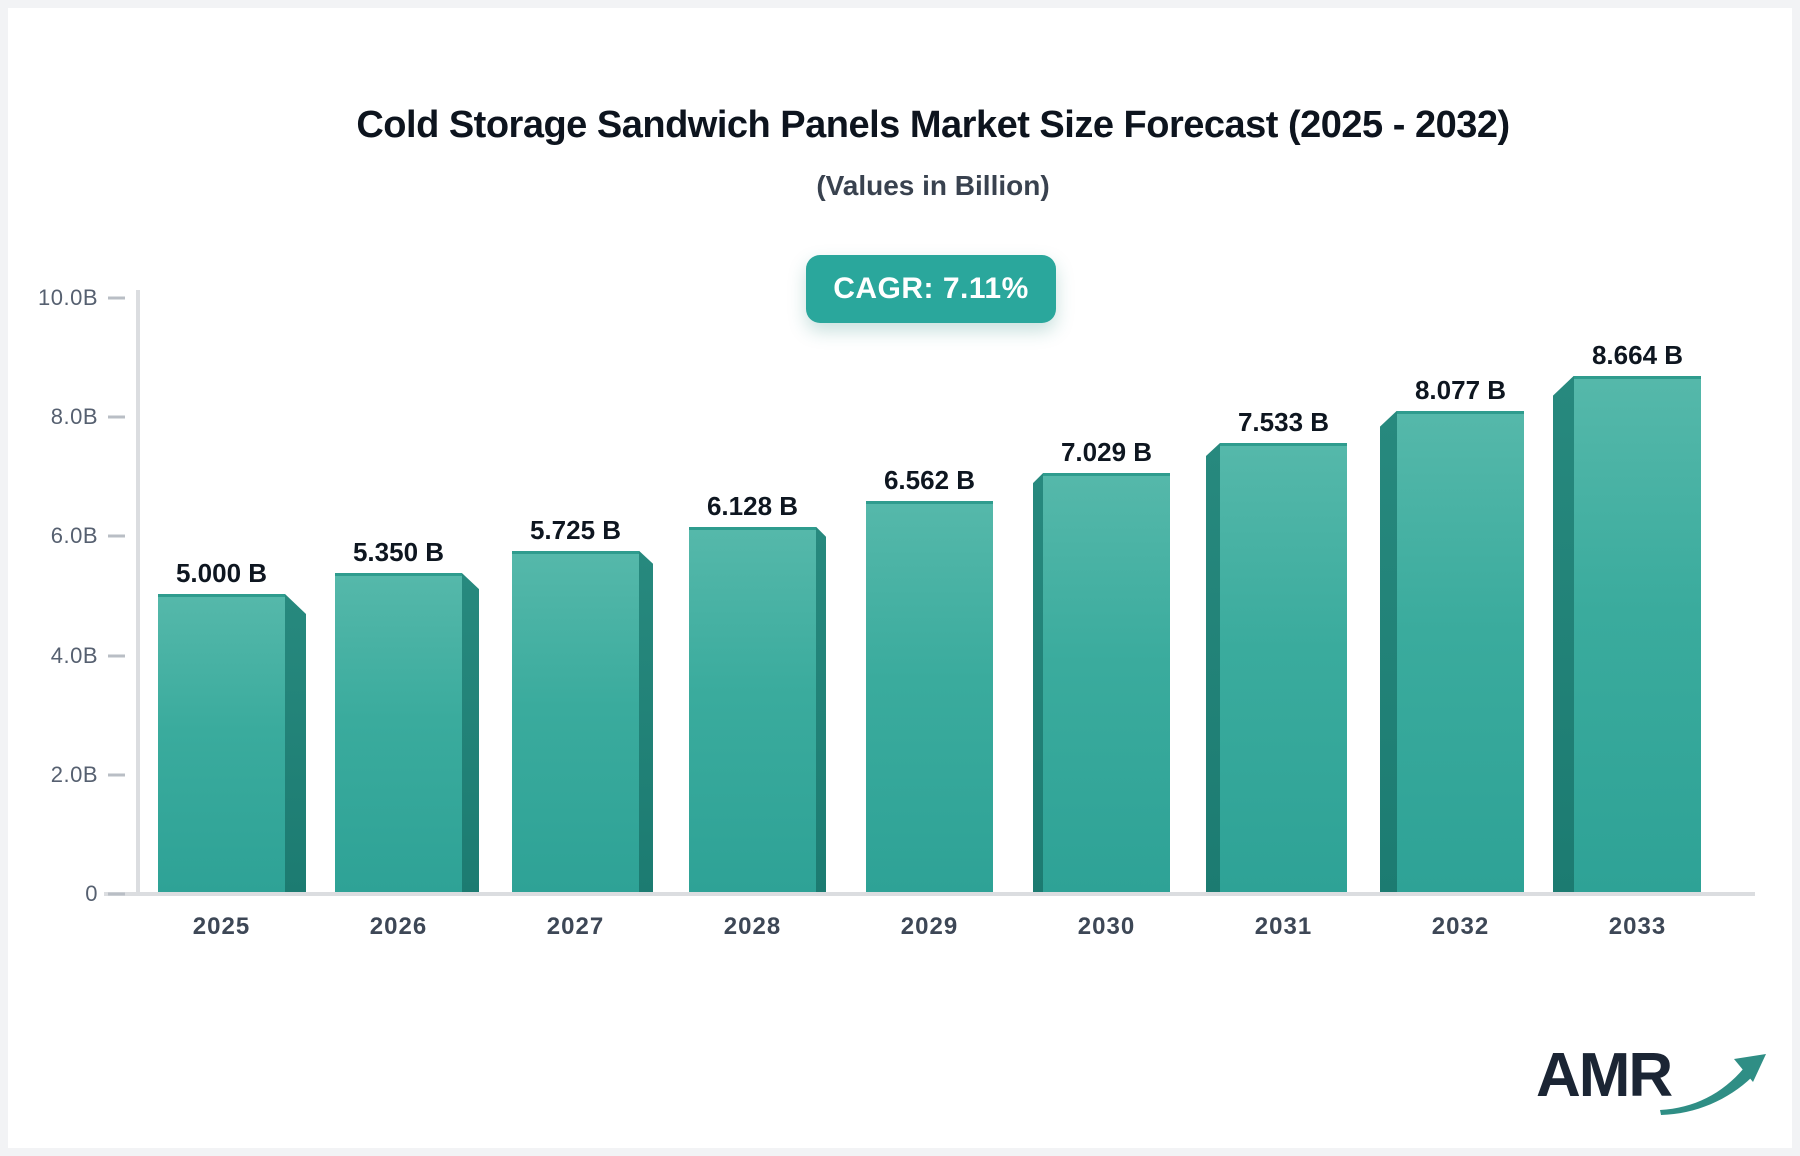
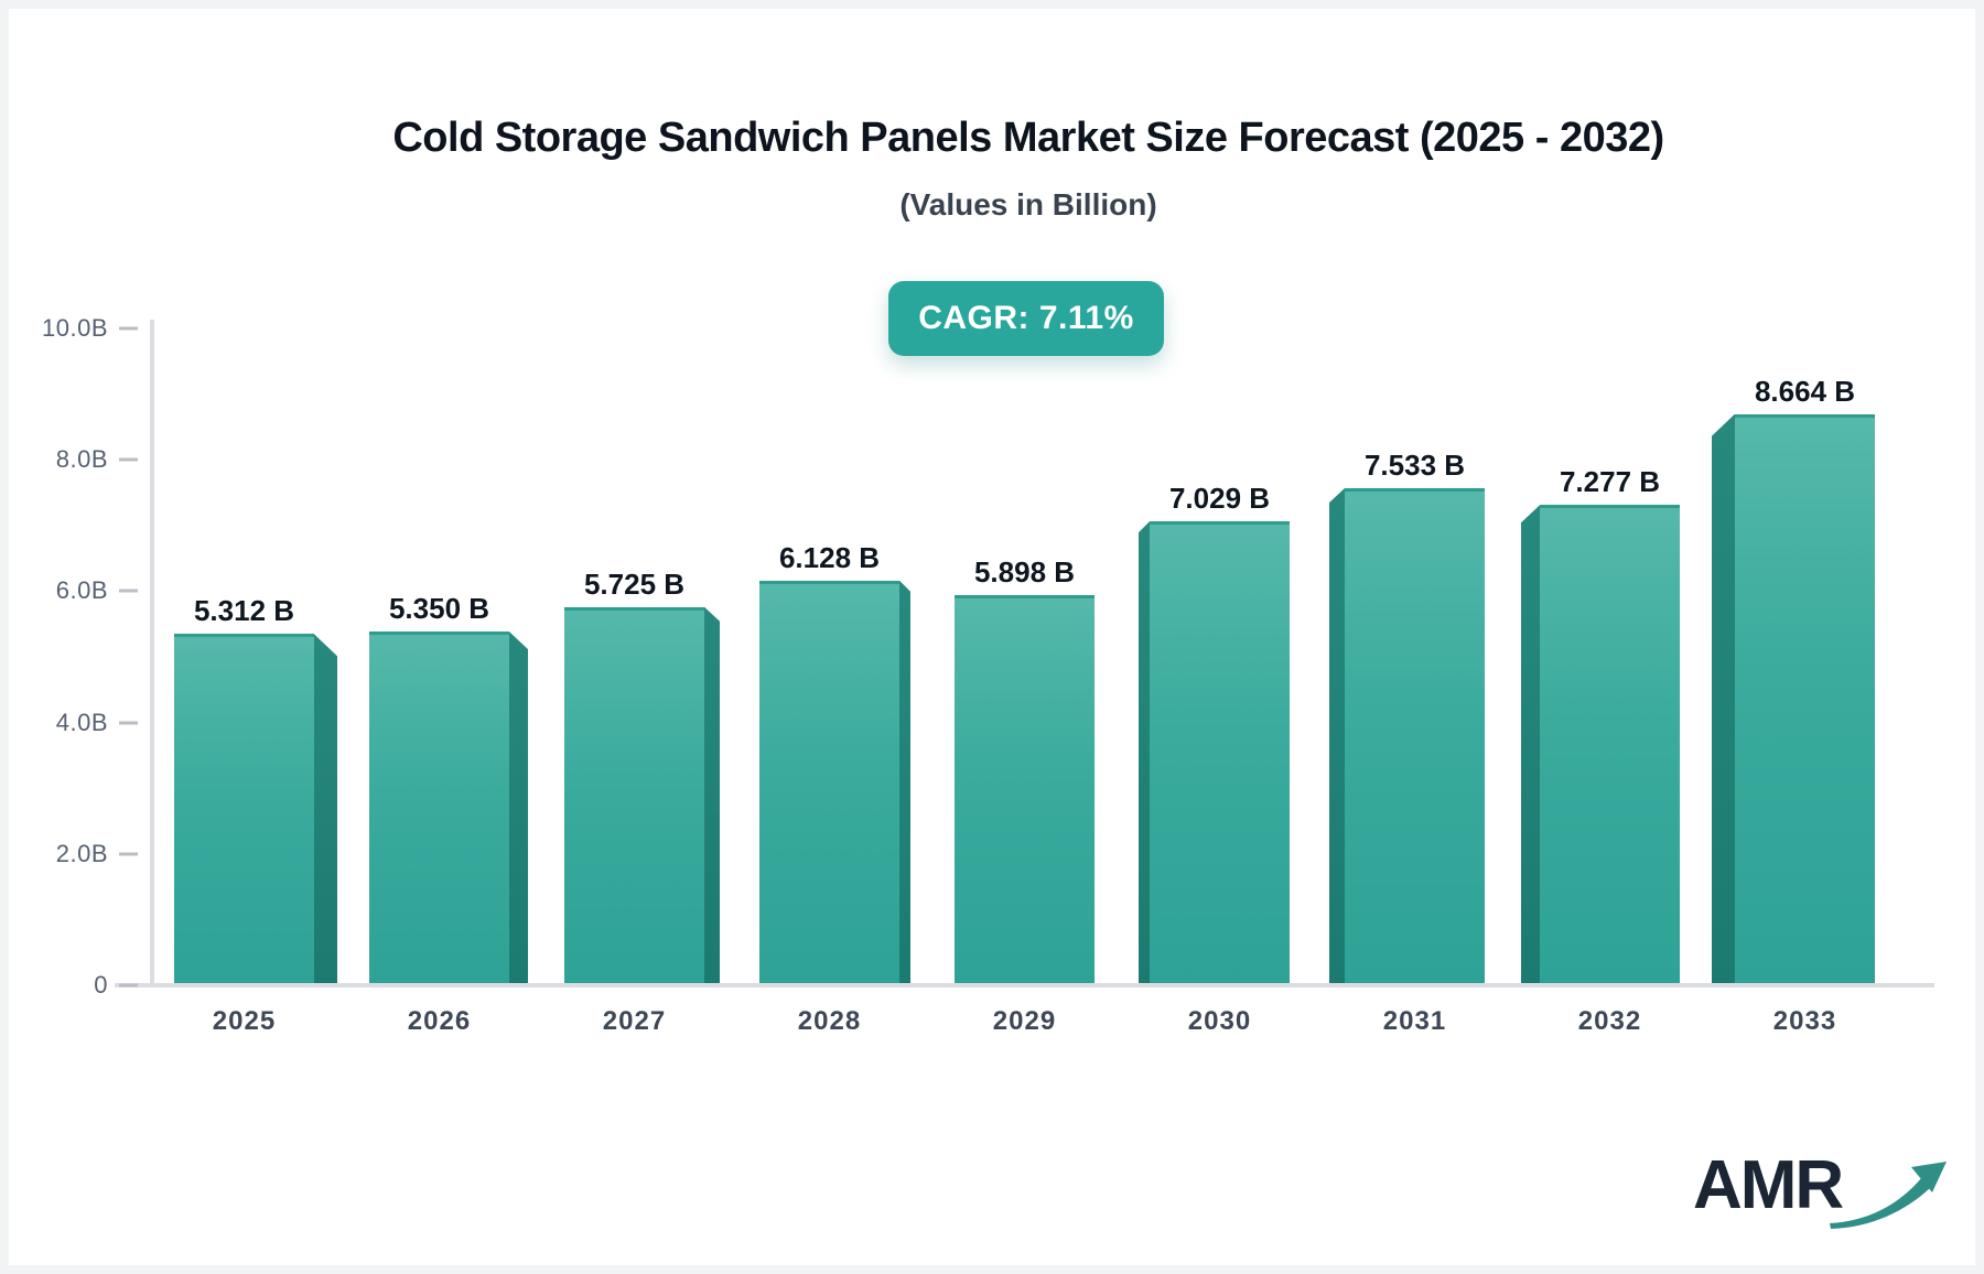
2025: 5.000 -> 5.312
2029: 6.562 -> 5.898
2032: 8.077 -> 7.277
